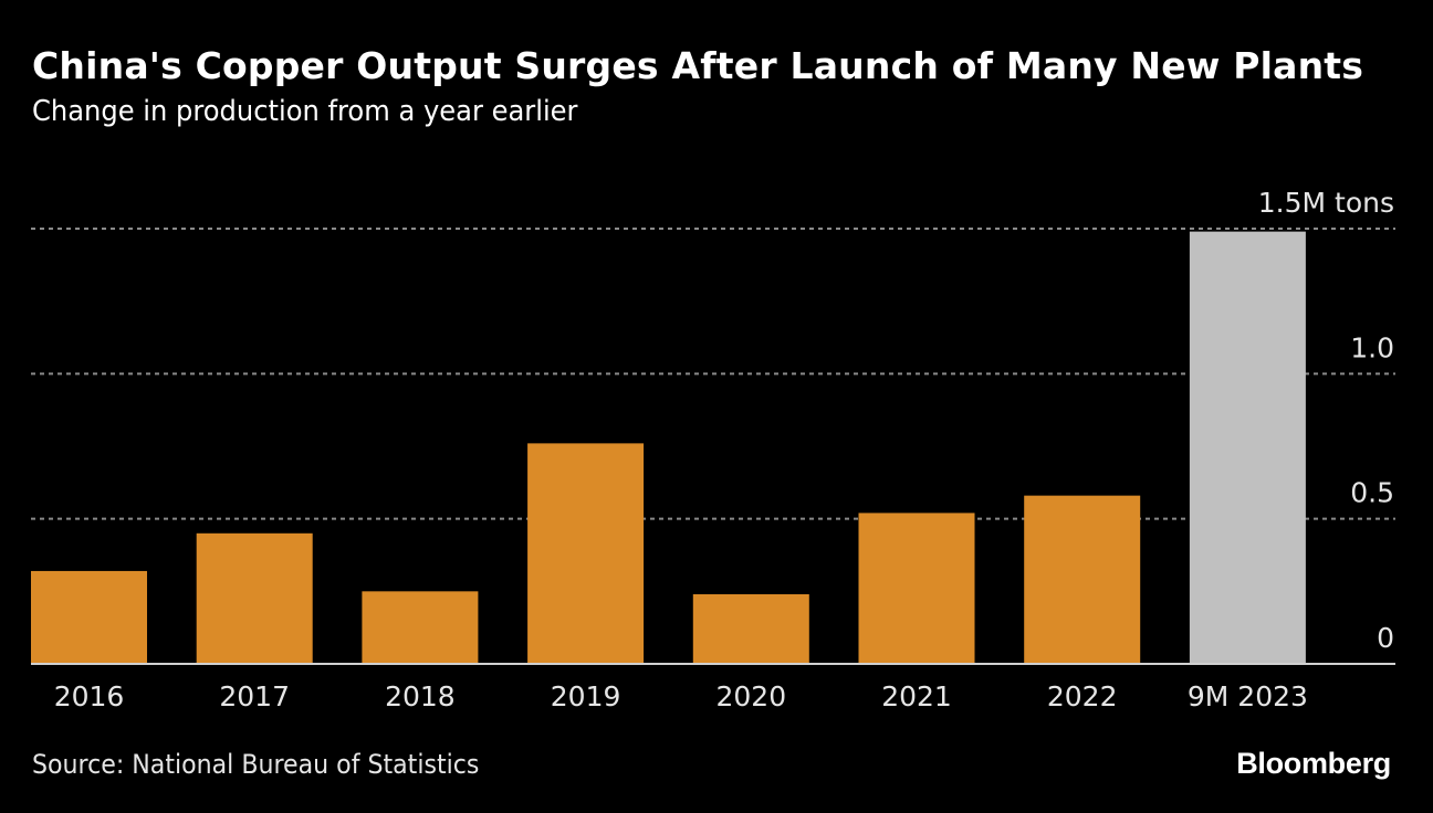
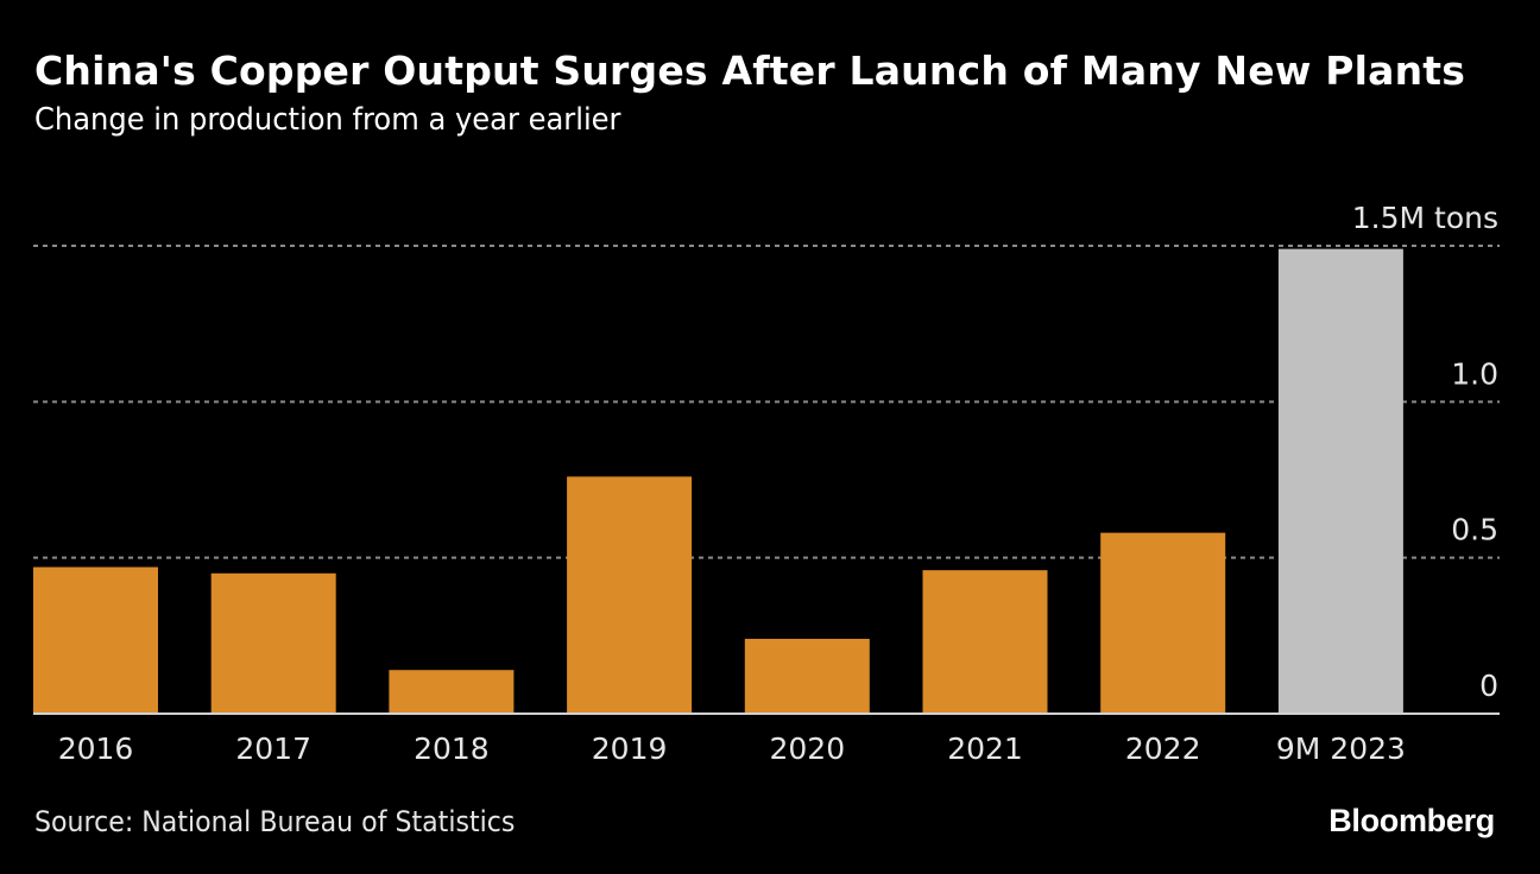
2016: 0.32 -> 0.47
2018: 0.25 -> 0.14
2021: 0.52 -> 0.46
